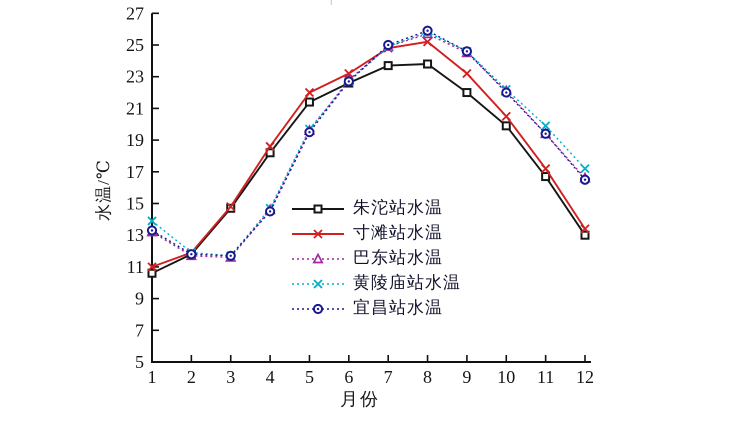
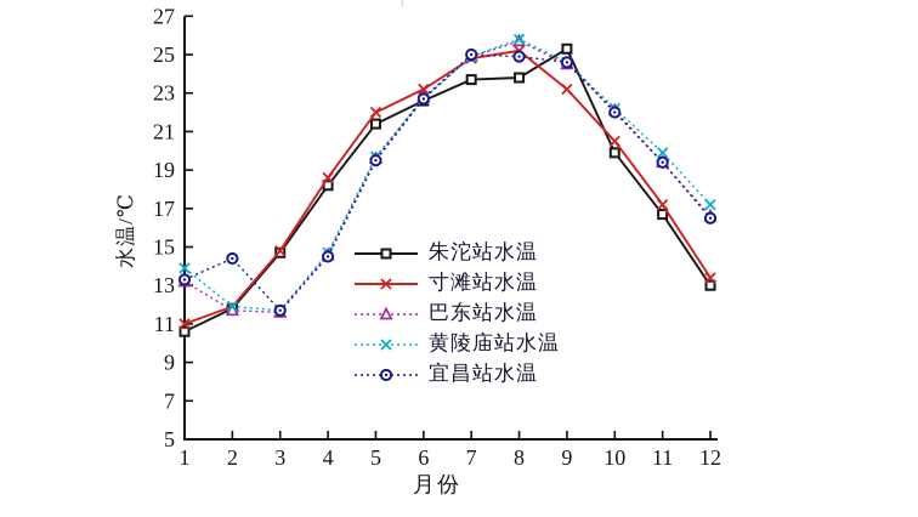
宜昌站水温/2: 11.8 -> 14.4
宜昌站水温/8: 25.9 -> 24.9
朱沱站水温/9: 22.0 -> 25.3
